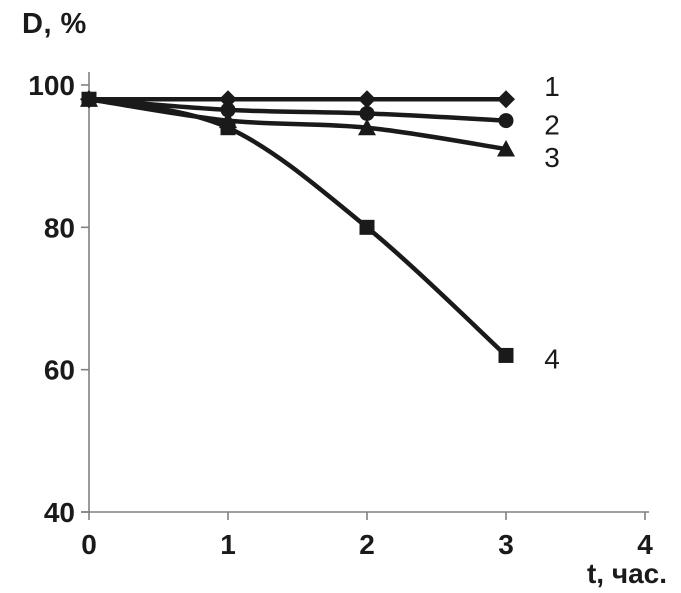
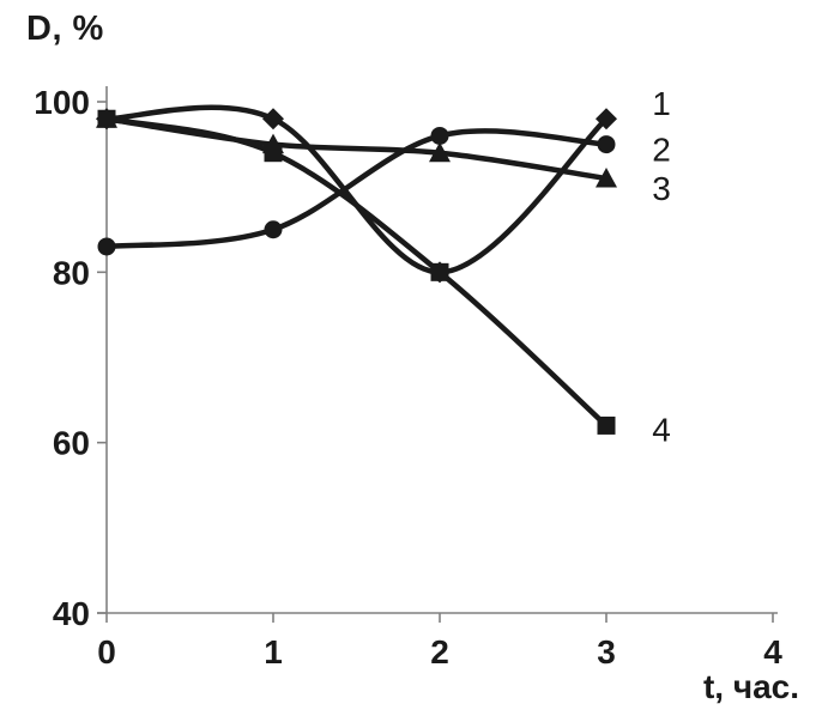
2/0: 98 -> 83
2/1: 96 -> 85
1/2: 98 -> 80
